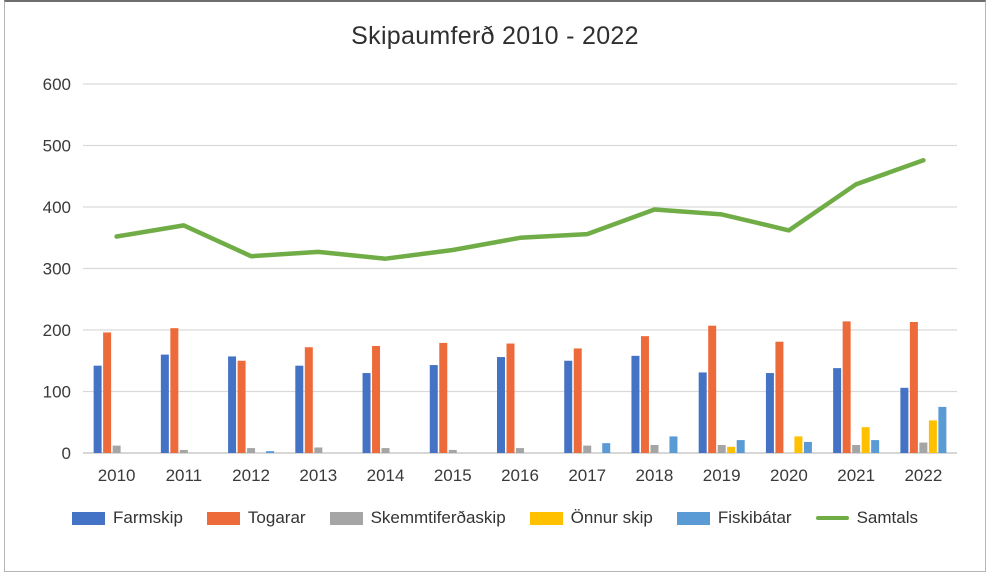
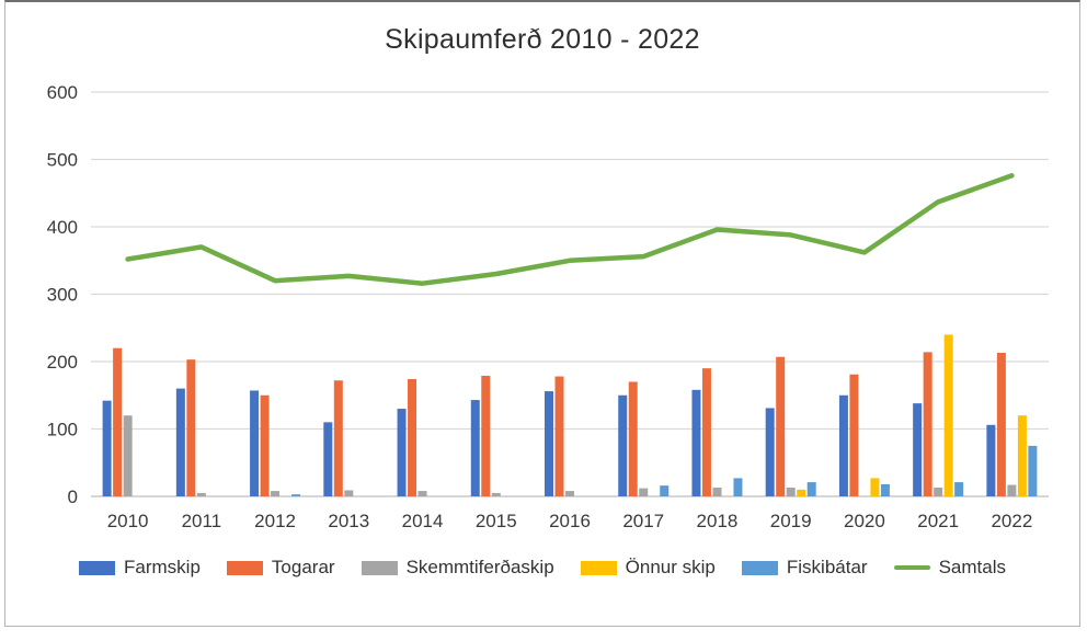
Togarar/2010: 200 -> 220
Skemmtiferðaskip/2010: 10 -> 120
Farmskip/2013: 140 -> 110
Farmskip/2020: 130 -> 150
Önnur skip/2021: 40 -> 240
Önnur skip/2022: 50 -> 120
